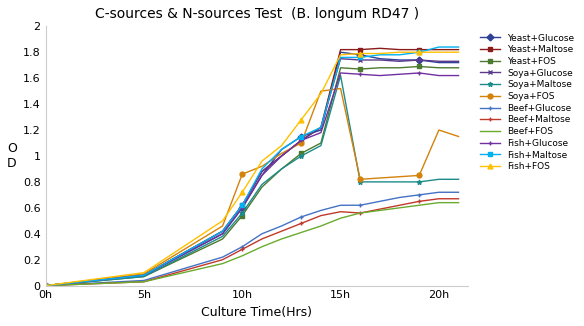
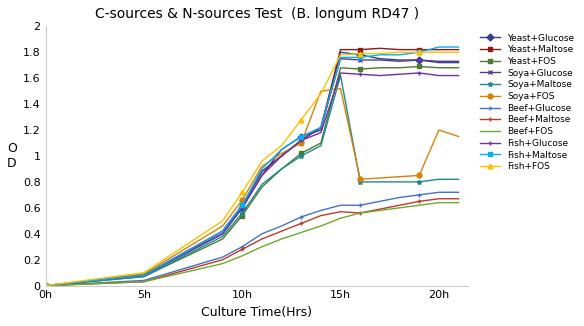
Soya+FOS/10h: 0.86 -> 0.66
